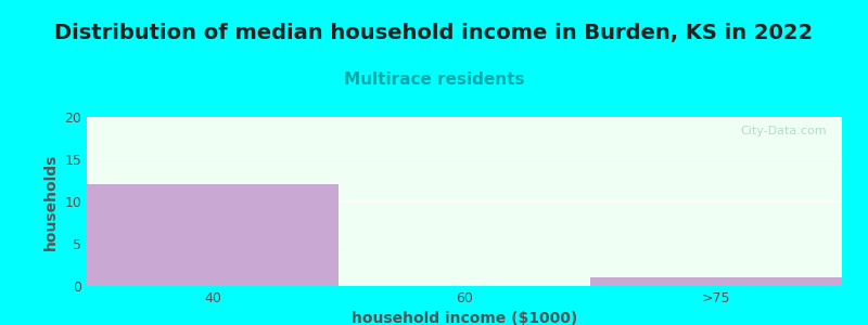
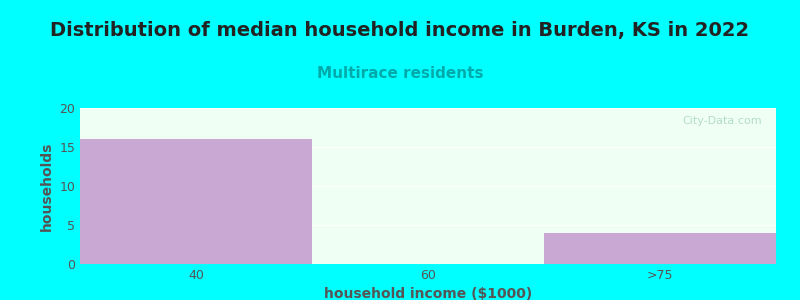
40: 12 -> 16
>75: 1 -> 4
